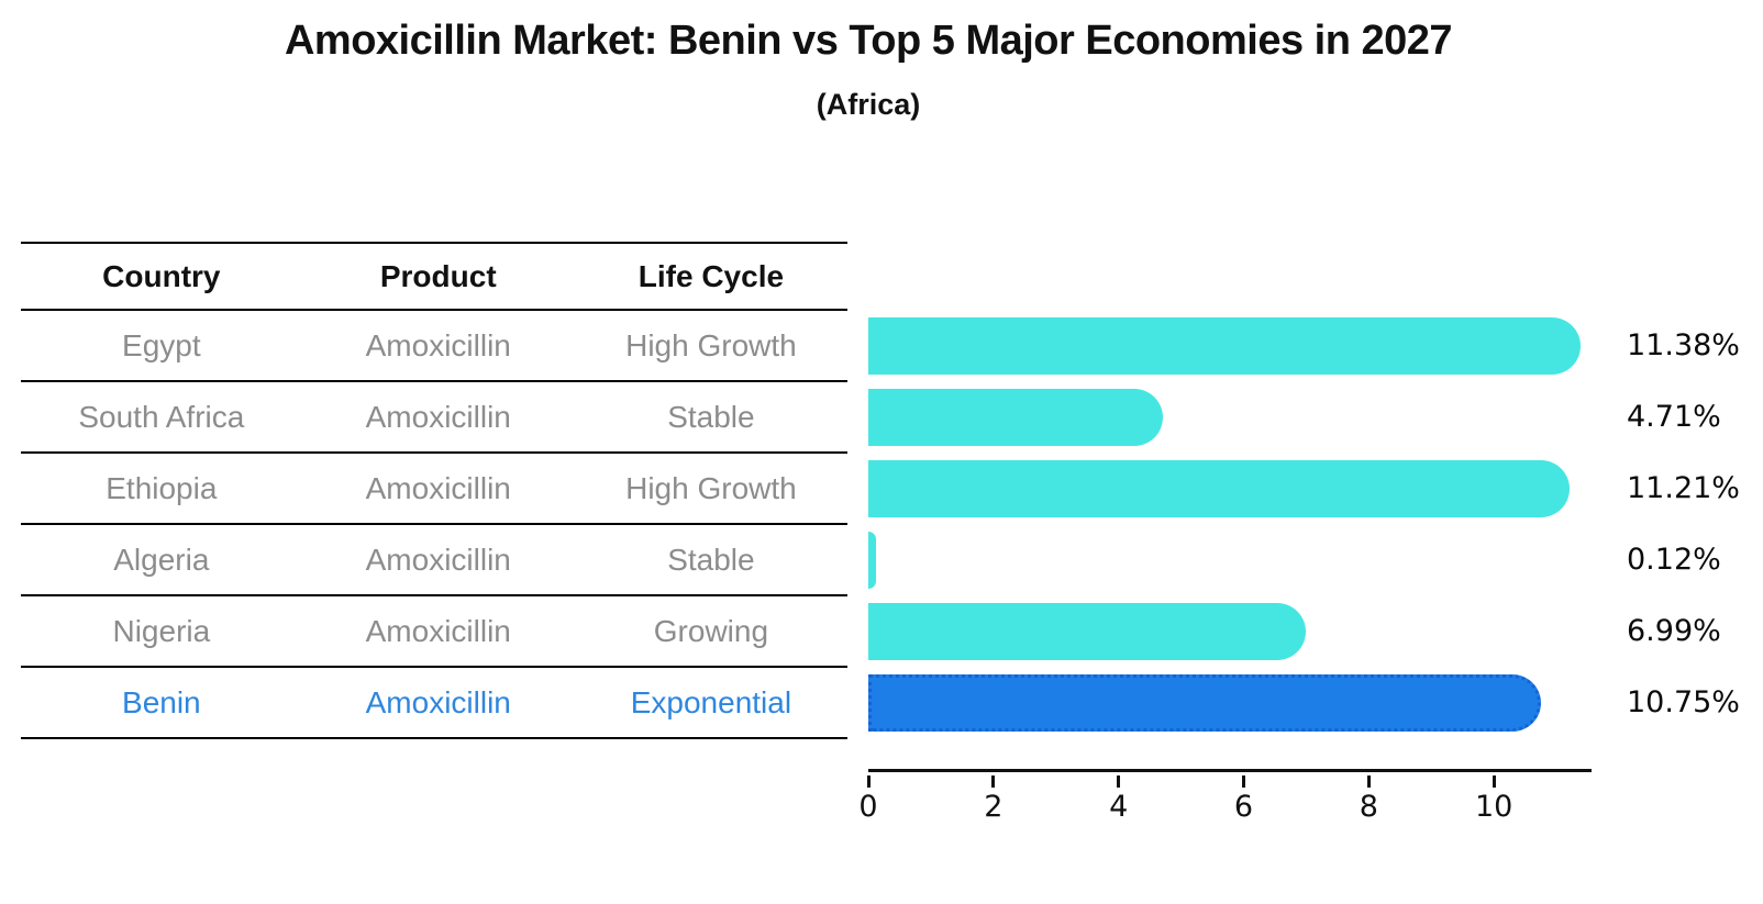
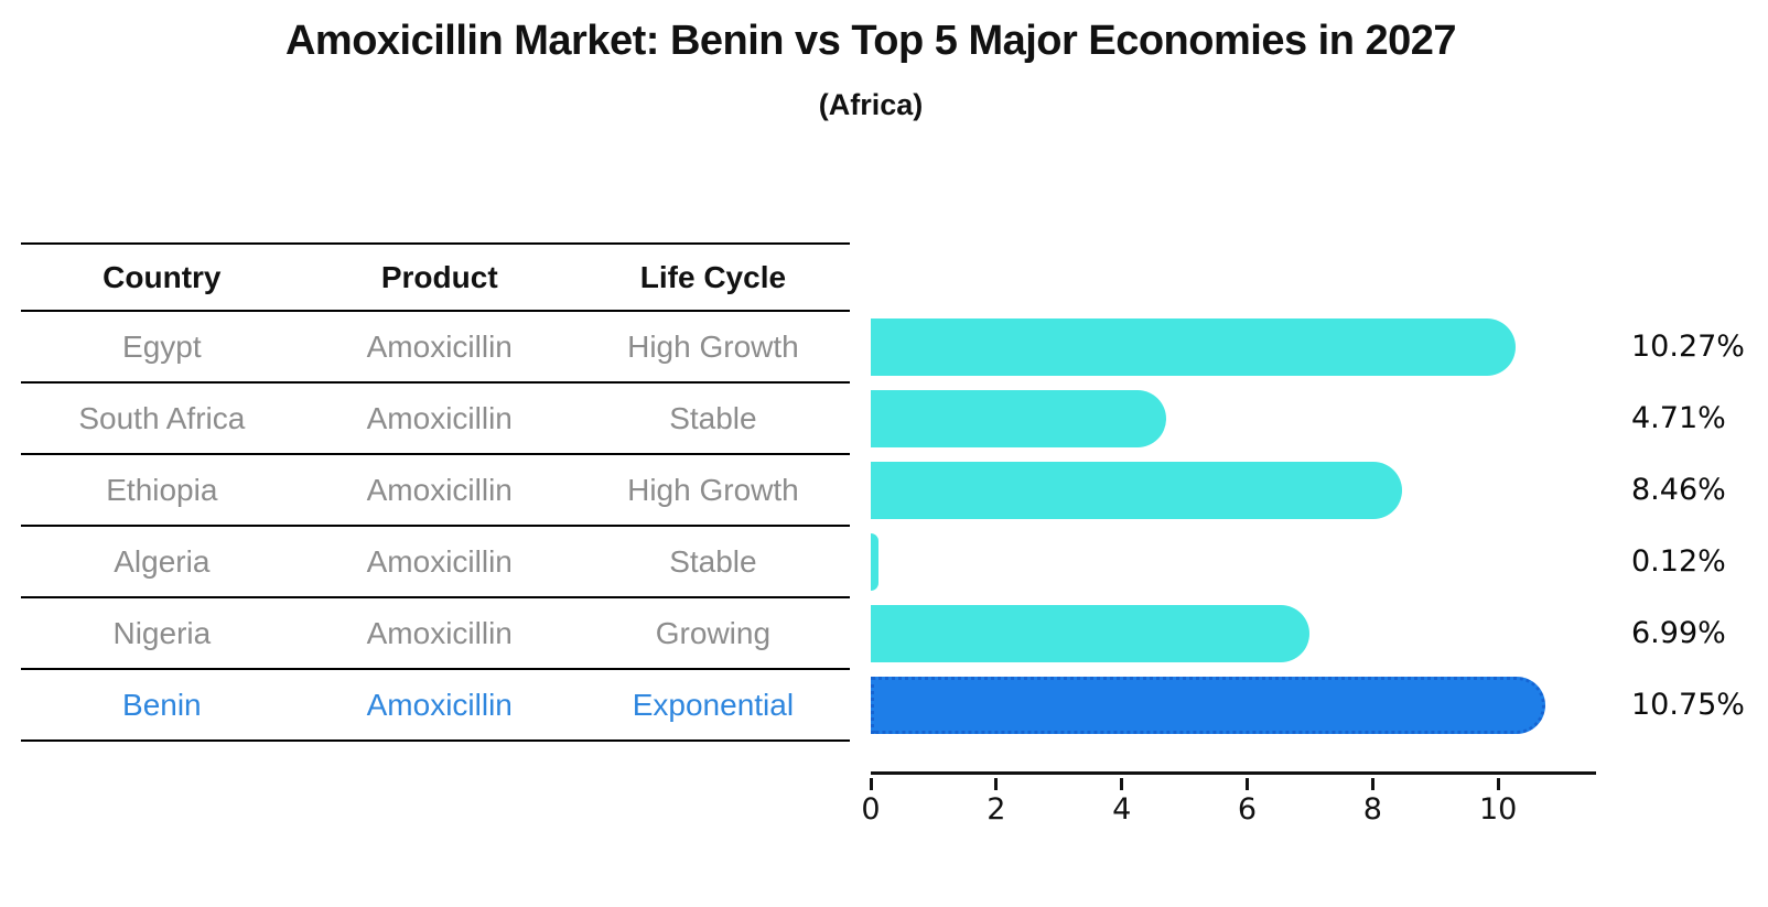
Egypt: 11.38% -> 10.27%
Ethiopia: 11.21% -> 8.46%
